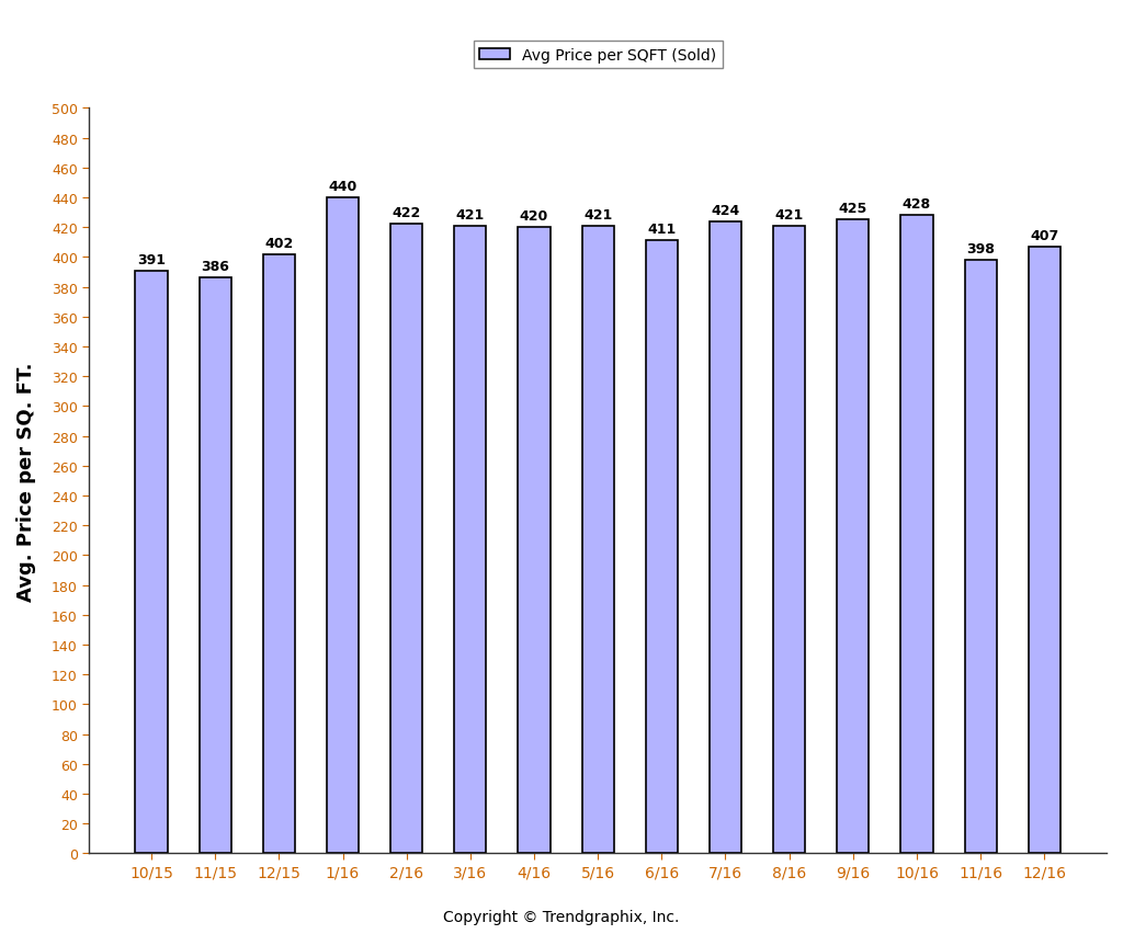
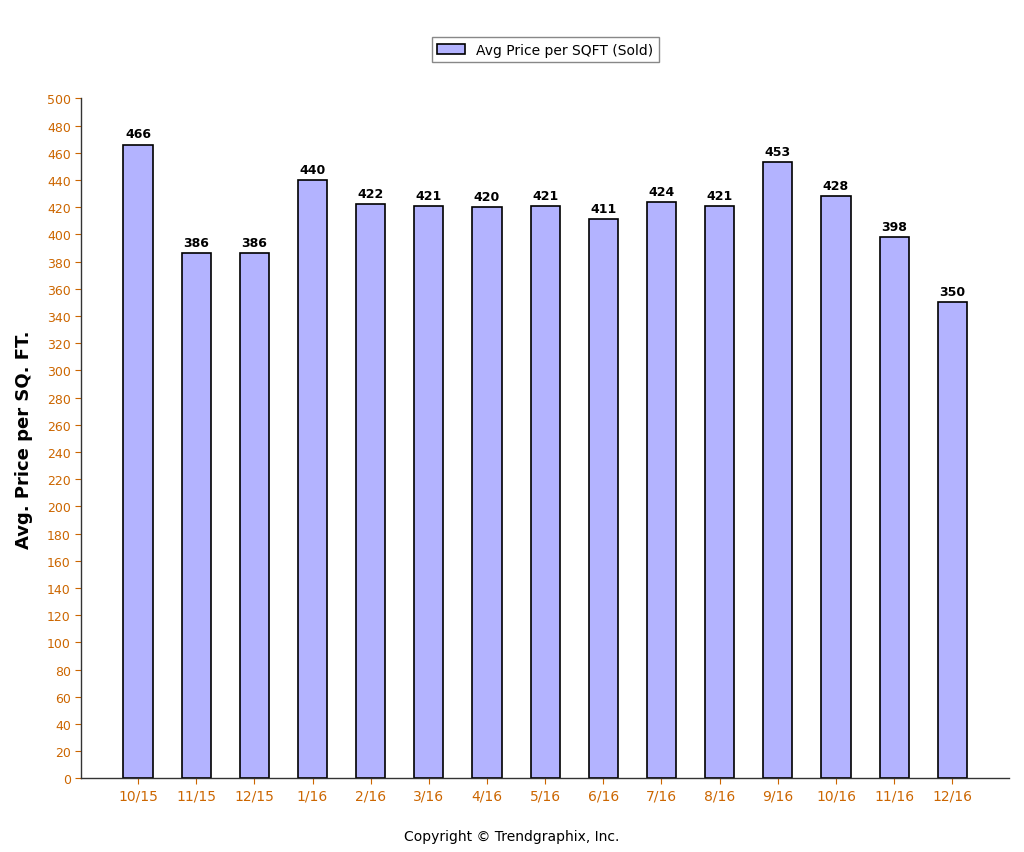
10/15: 391 -> 466
12/15: 402 -> 386
9/16: 425 -> 453
12/16: 407 -> 350
